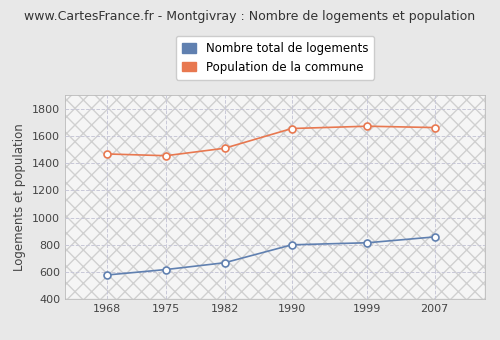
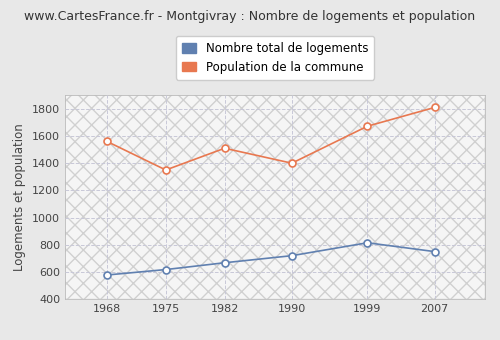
Population de la commune/1968: 1470 -> 1560
Population de la commune/1975: 1460 -> 1350
Nombre total de logements/1990: 800 -> 720
Population de la commune/1990: 1660 -> 1400
Nombre total de logements/2007: 860 -> 750
Population de la commune/2007: 1660 -> 1810
